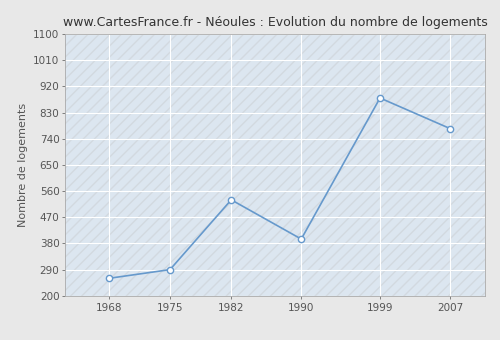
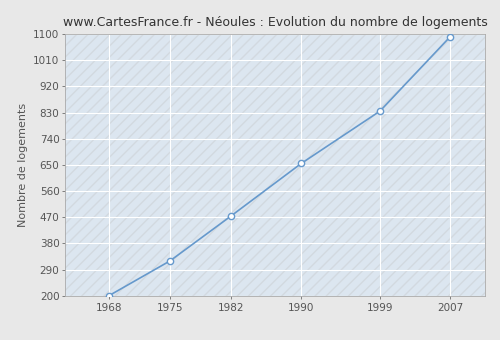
1968: 260 -> 200
1975: 290 -> 320
1982: 530 -> 475
1990: 395 -> 655
1999: 880 -> 835
2007: 775 -> 1090
